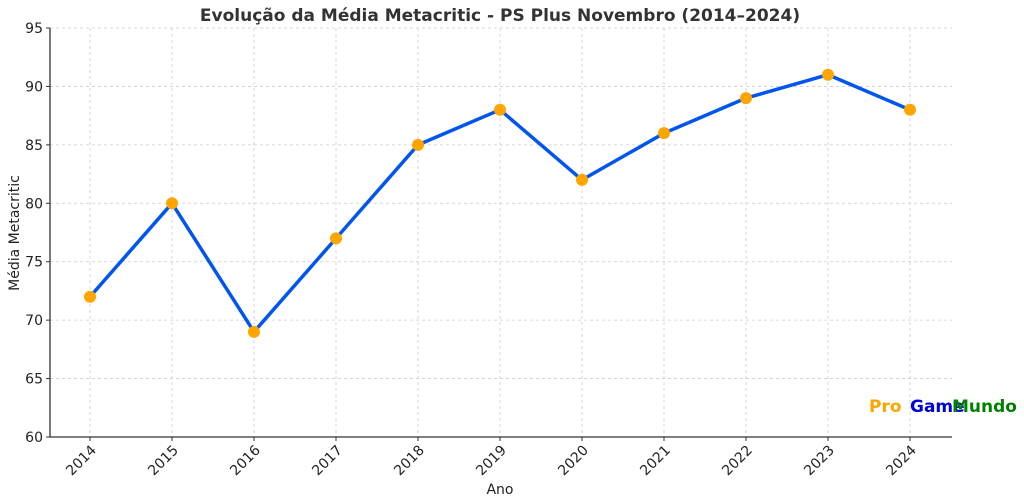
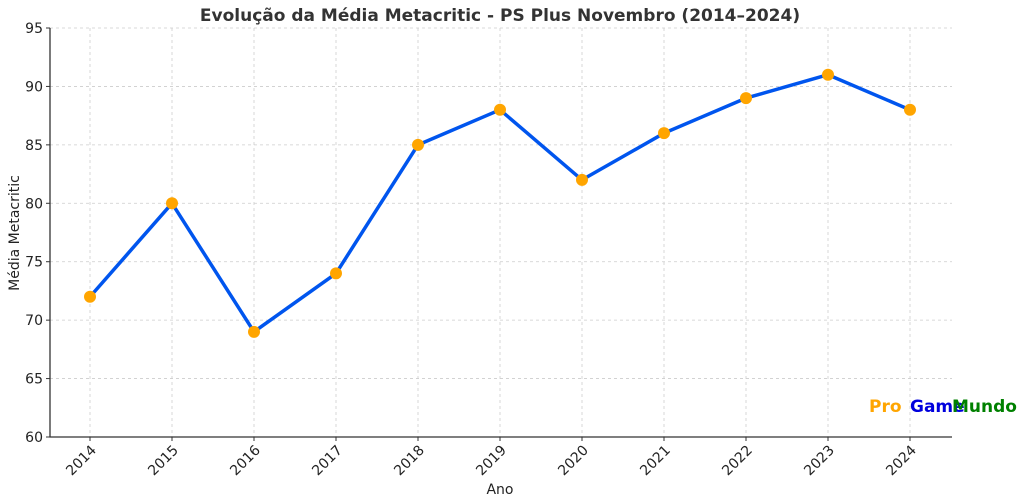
2017: 77 -> 74
